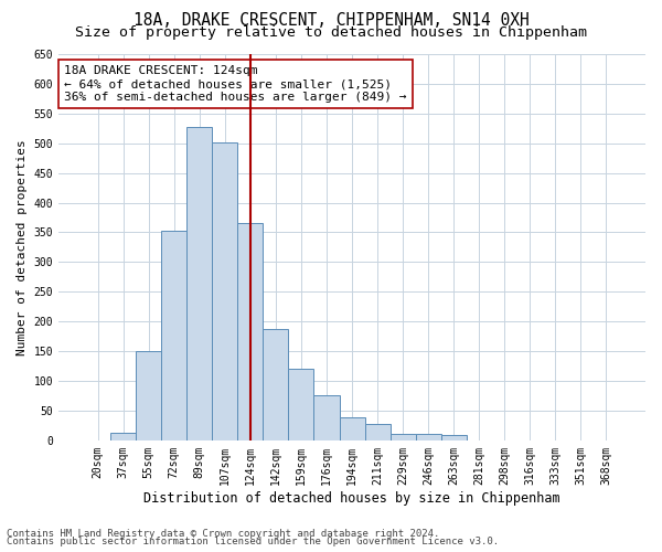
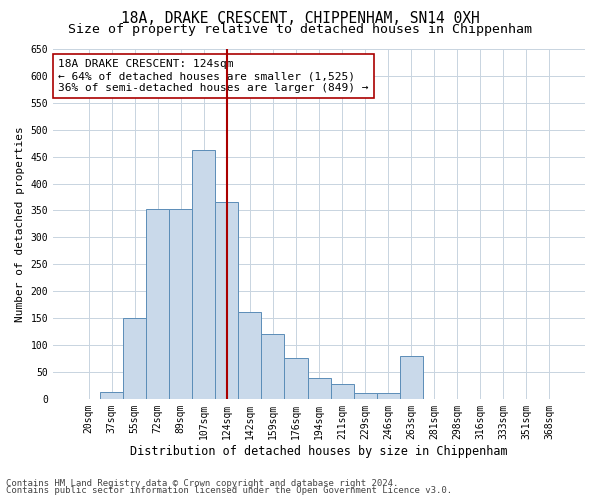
89sqm: 528 -> 352
107sqm: 501 -> 462
142sqm: 187 -> 162
263sqm: 9 -> 80
